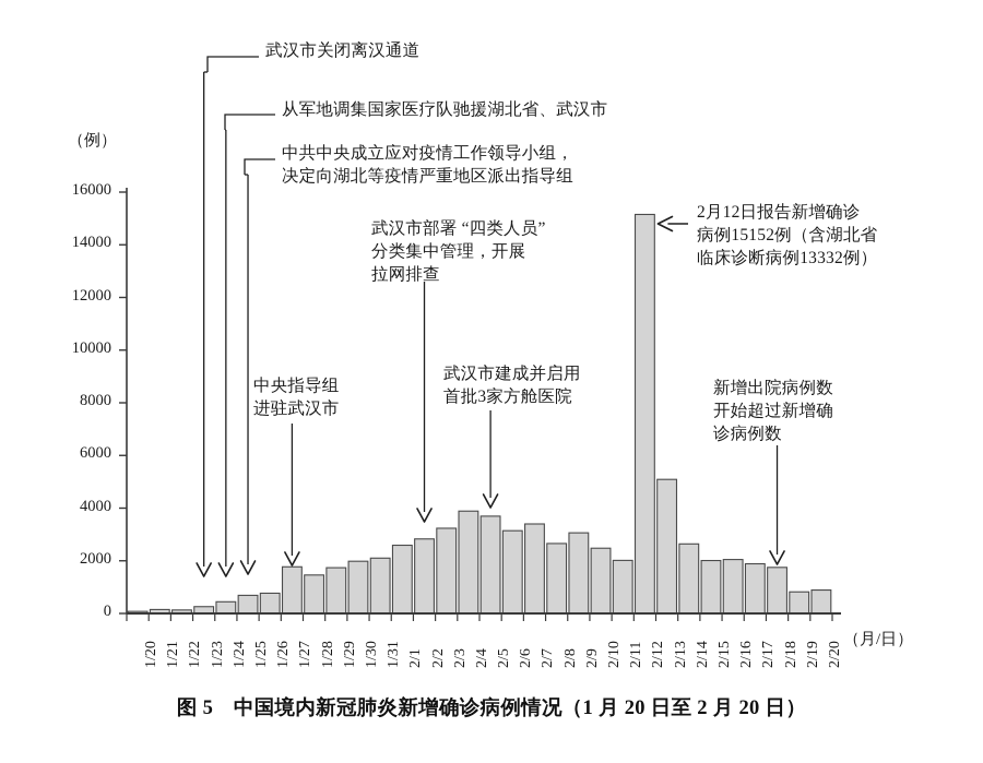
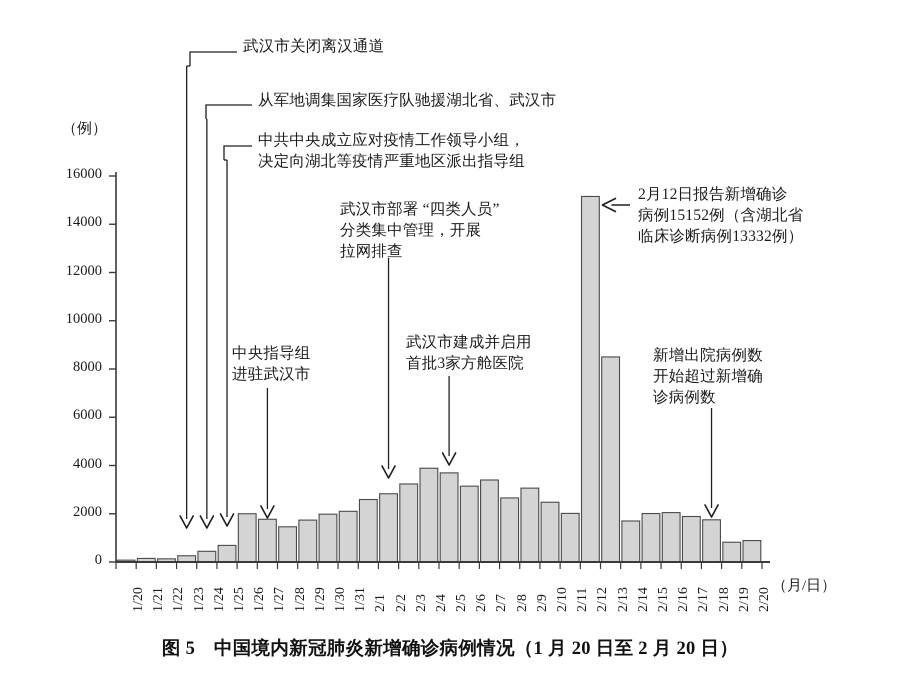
1/26: 800 -> 2000
2/13: 5100 -> 8500
2/14: 2600 -> 1700
